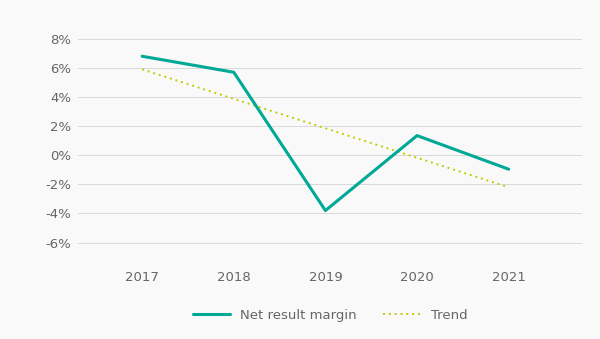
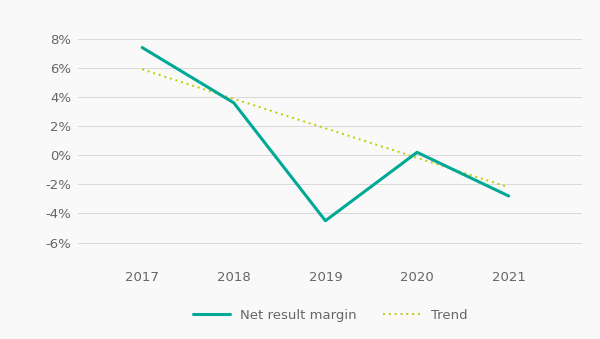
2017: 6.8% -> 7.4%
2018: 5.7% -> 3.6%
2019: -3.8% -> -4.5%
2020: 1.4% -> 0.2%
2021: -1.0% -> -2.8%
